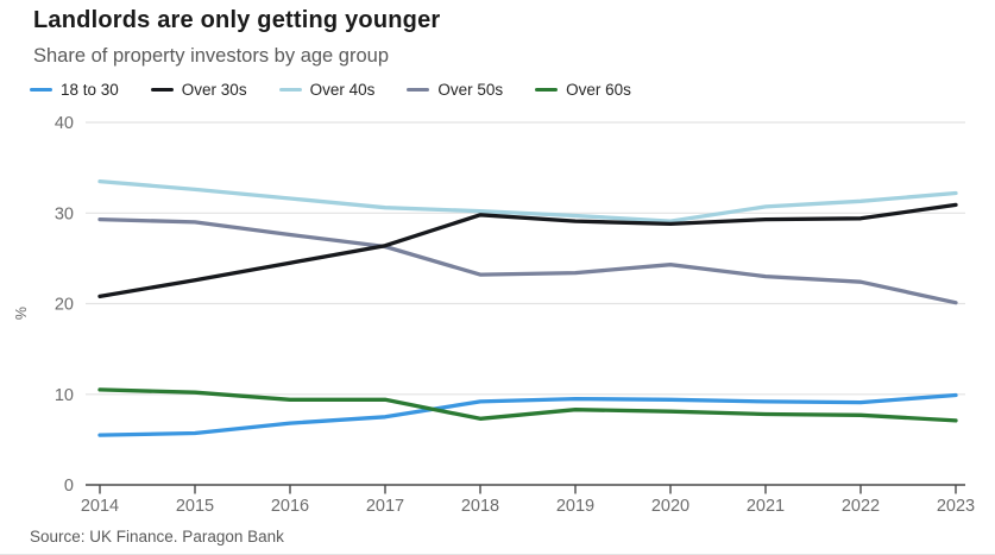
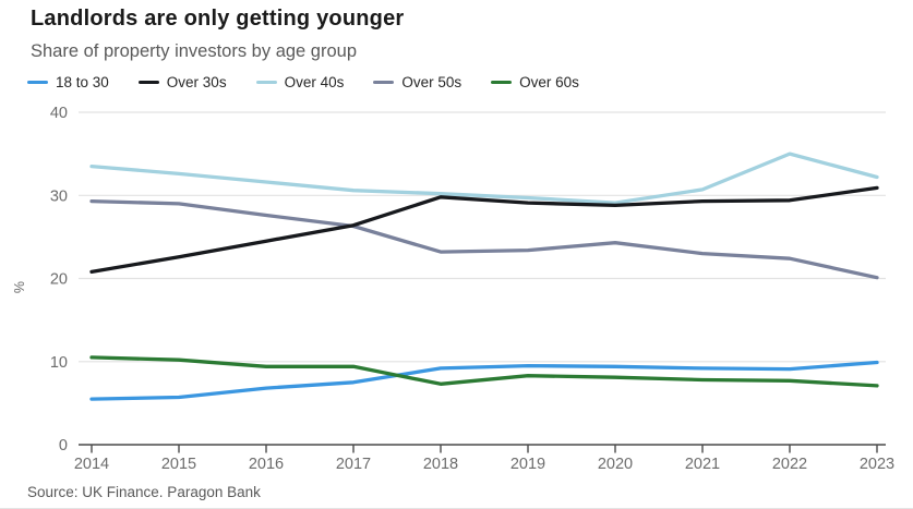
Over 40s/2022: 31 -> 35
